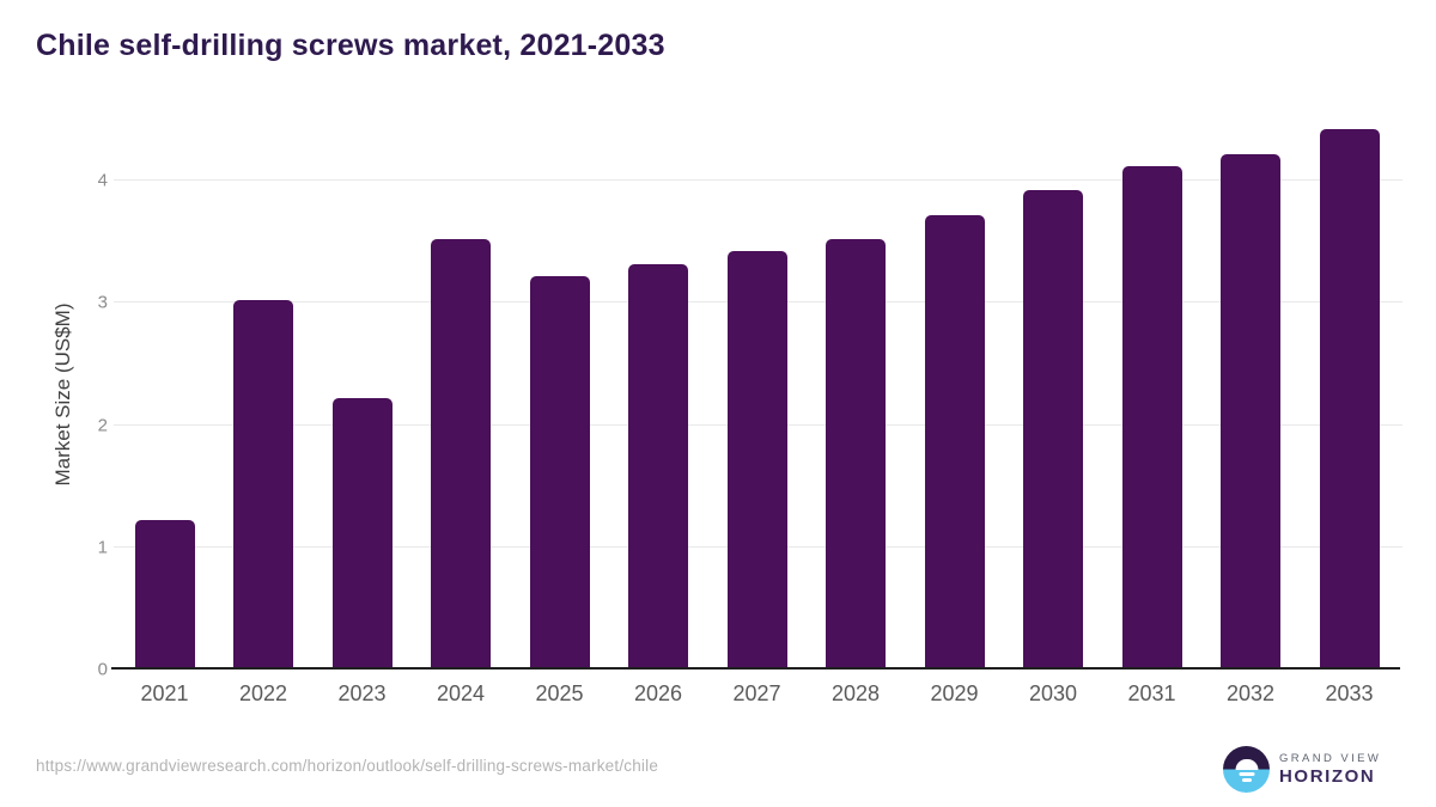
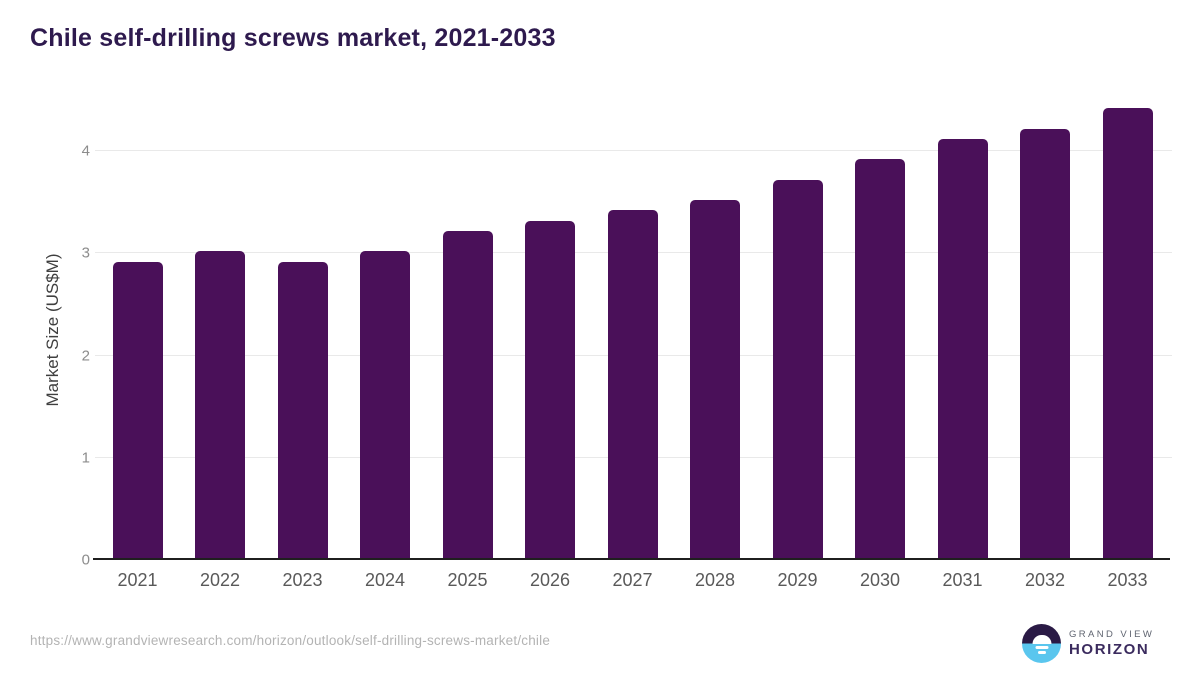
2021: 1.2 -> 2.9
2023: 2.2 -> 2.9
2024: 3.5 -> 3.0
